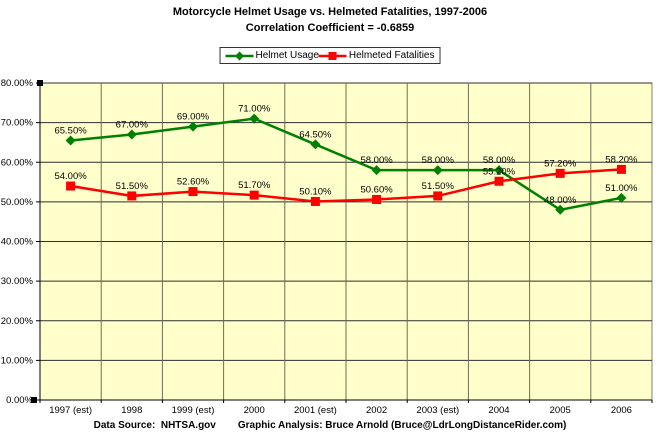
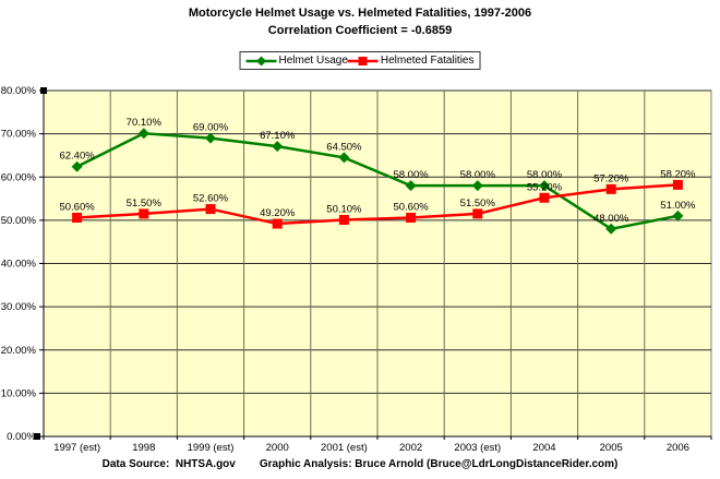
Helmet Usage/1997 (est): 65.50% -> 62.40%
Helmeted Fatalities/1997 (est): 54.00% -> 50.60%
Helmet Usage/1998: 67.00% -> 70.10%
Helmet Usage/2000: 71.00% -> 67.10%
Helmeted Fatalities/2000: 51.70% -> 49.20%
